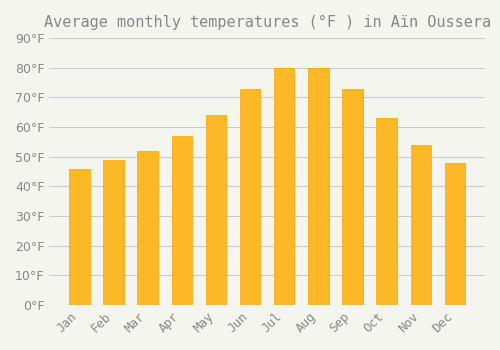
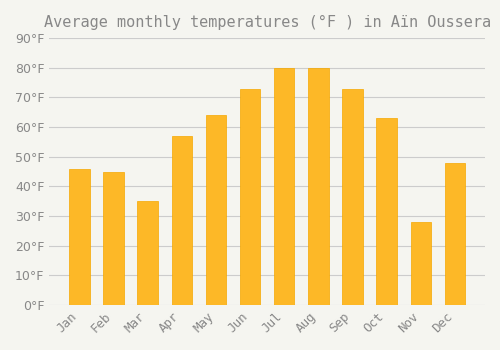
Feb: 49°F -> 45°F
Mar: 52°F -> 35°F
Nov: 54°F -> 28°F
